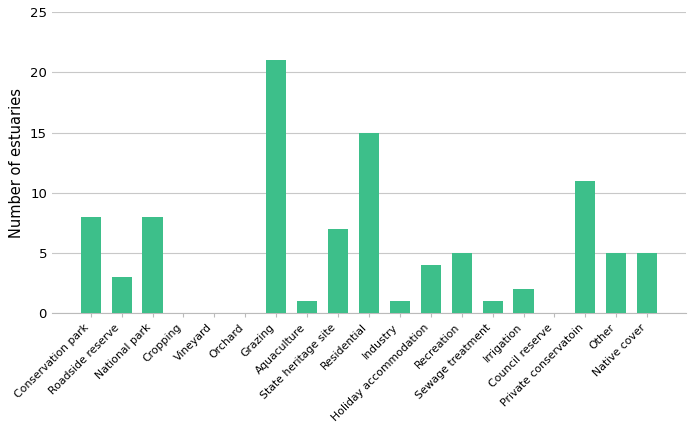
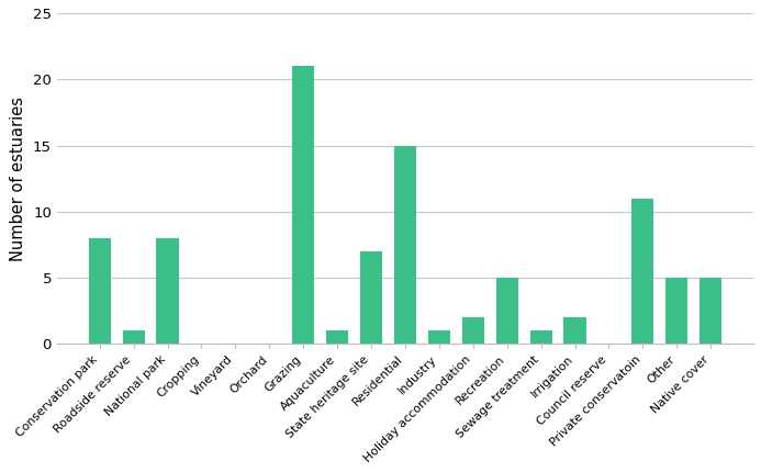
Roadside reserve: 3 -> 1
Holiday accommodation: 4 -> 2
